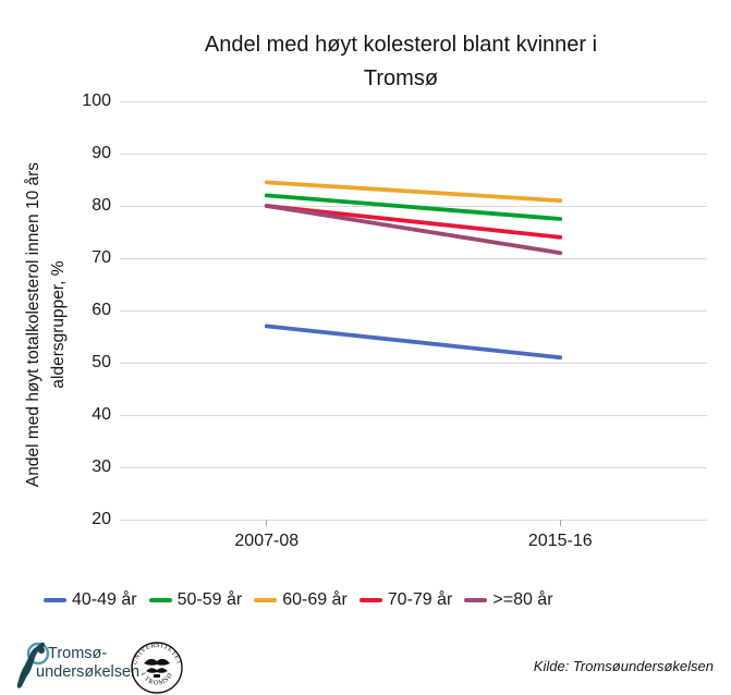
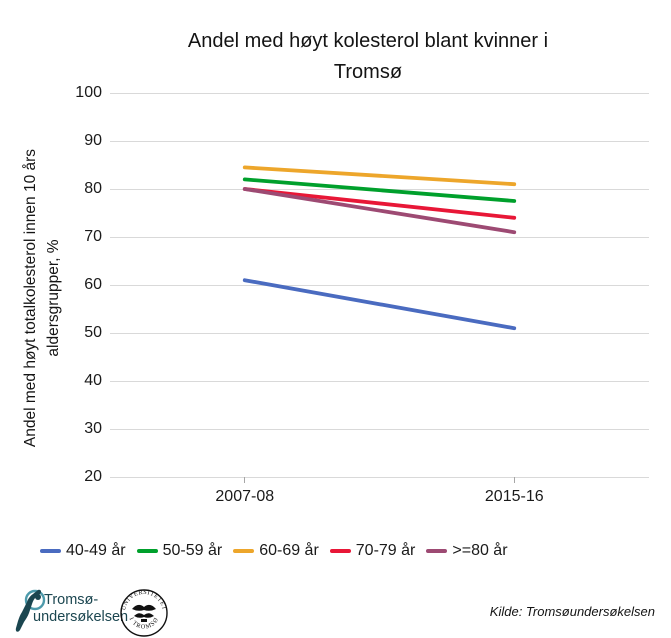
40-49 år/2007-08: 57 -> 61
